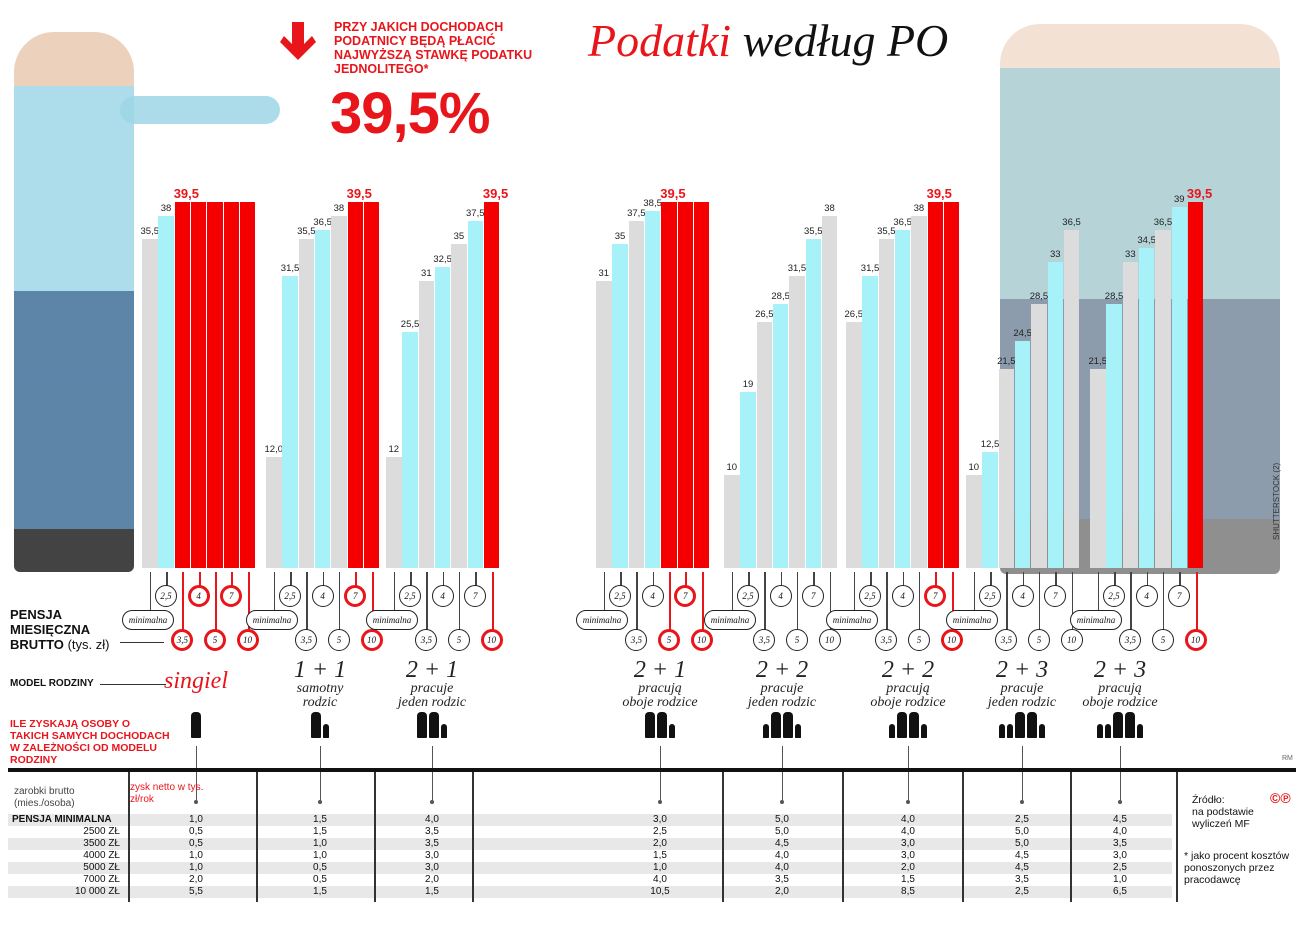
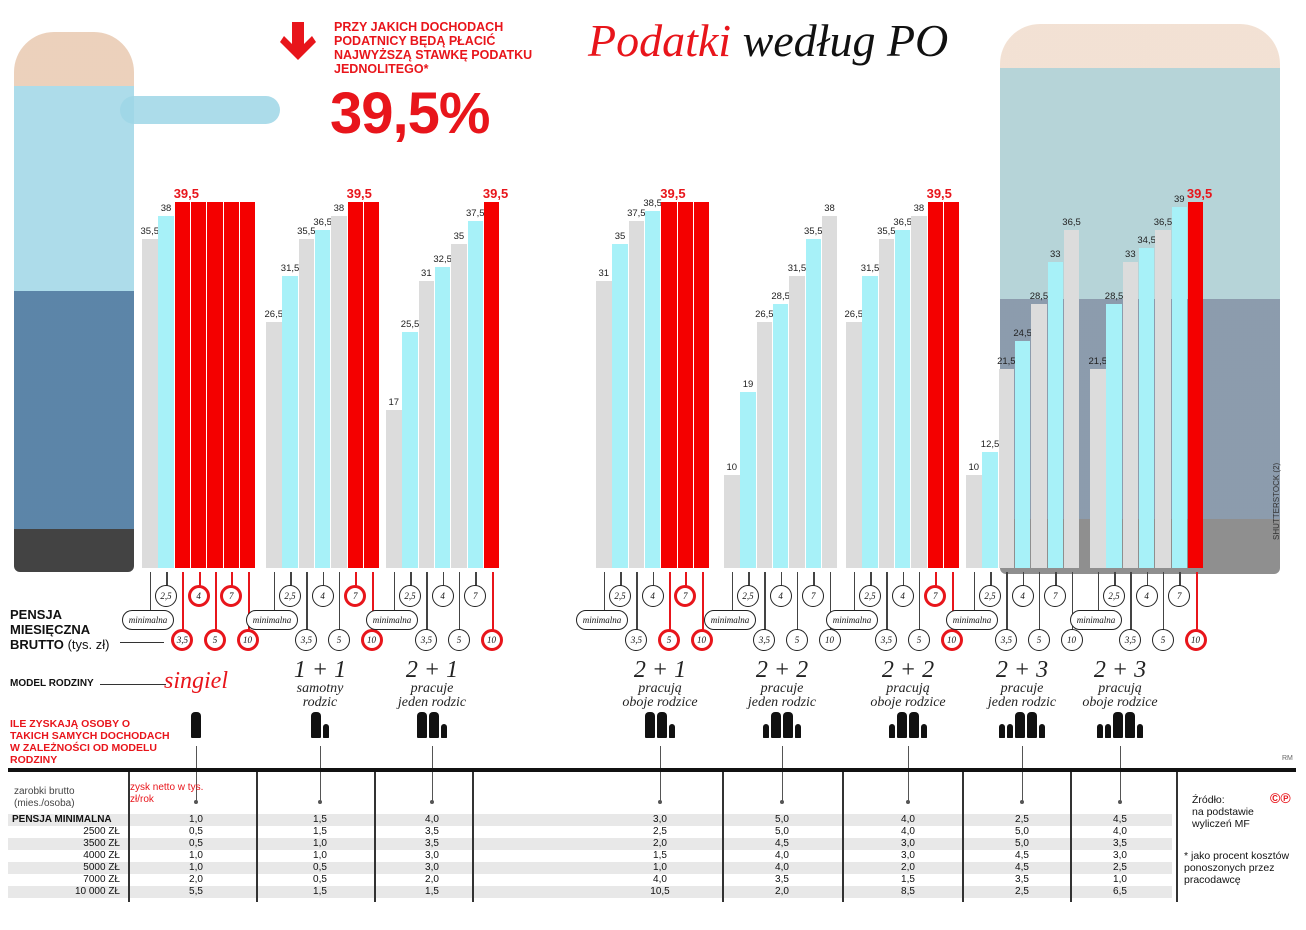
1+1 samotny rodzic/minimalna: 12,0 -> 26,5
2+1 pracuje jeden rodzic/minimalna: 12 -> 17
